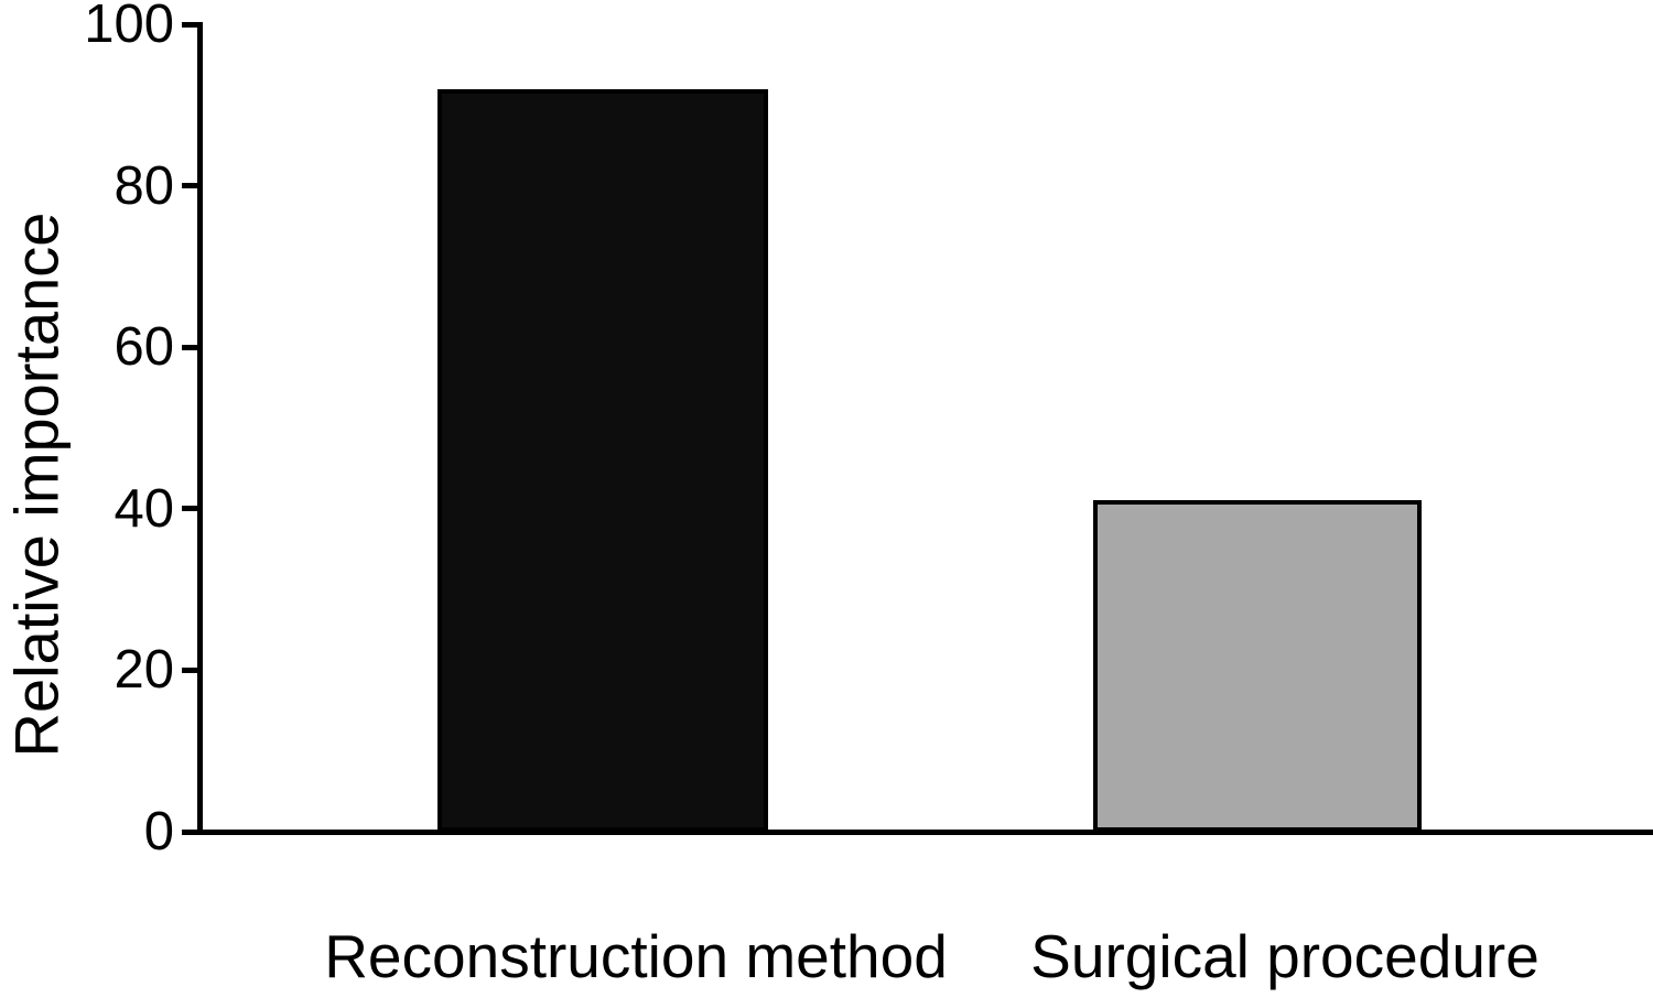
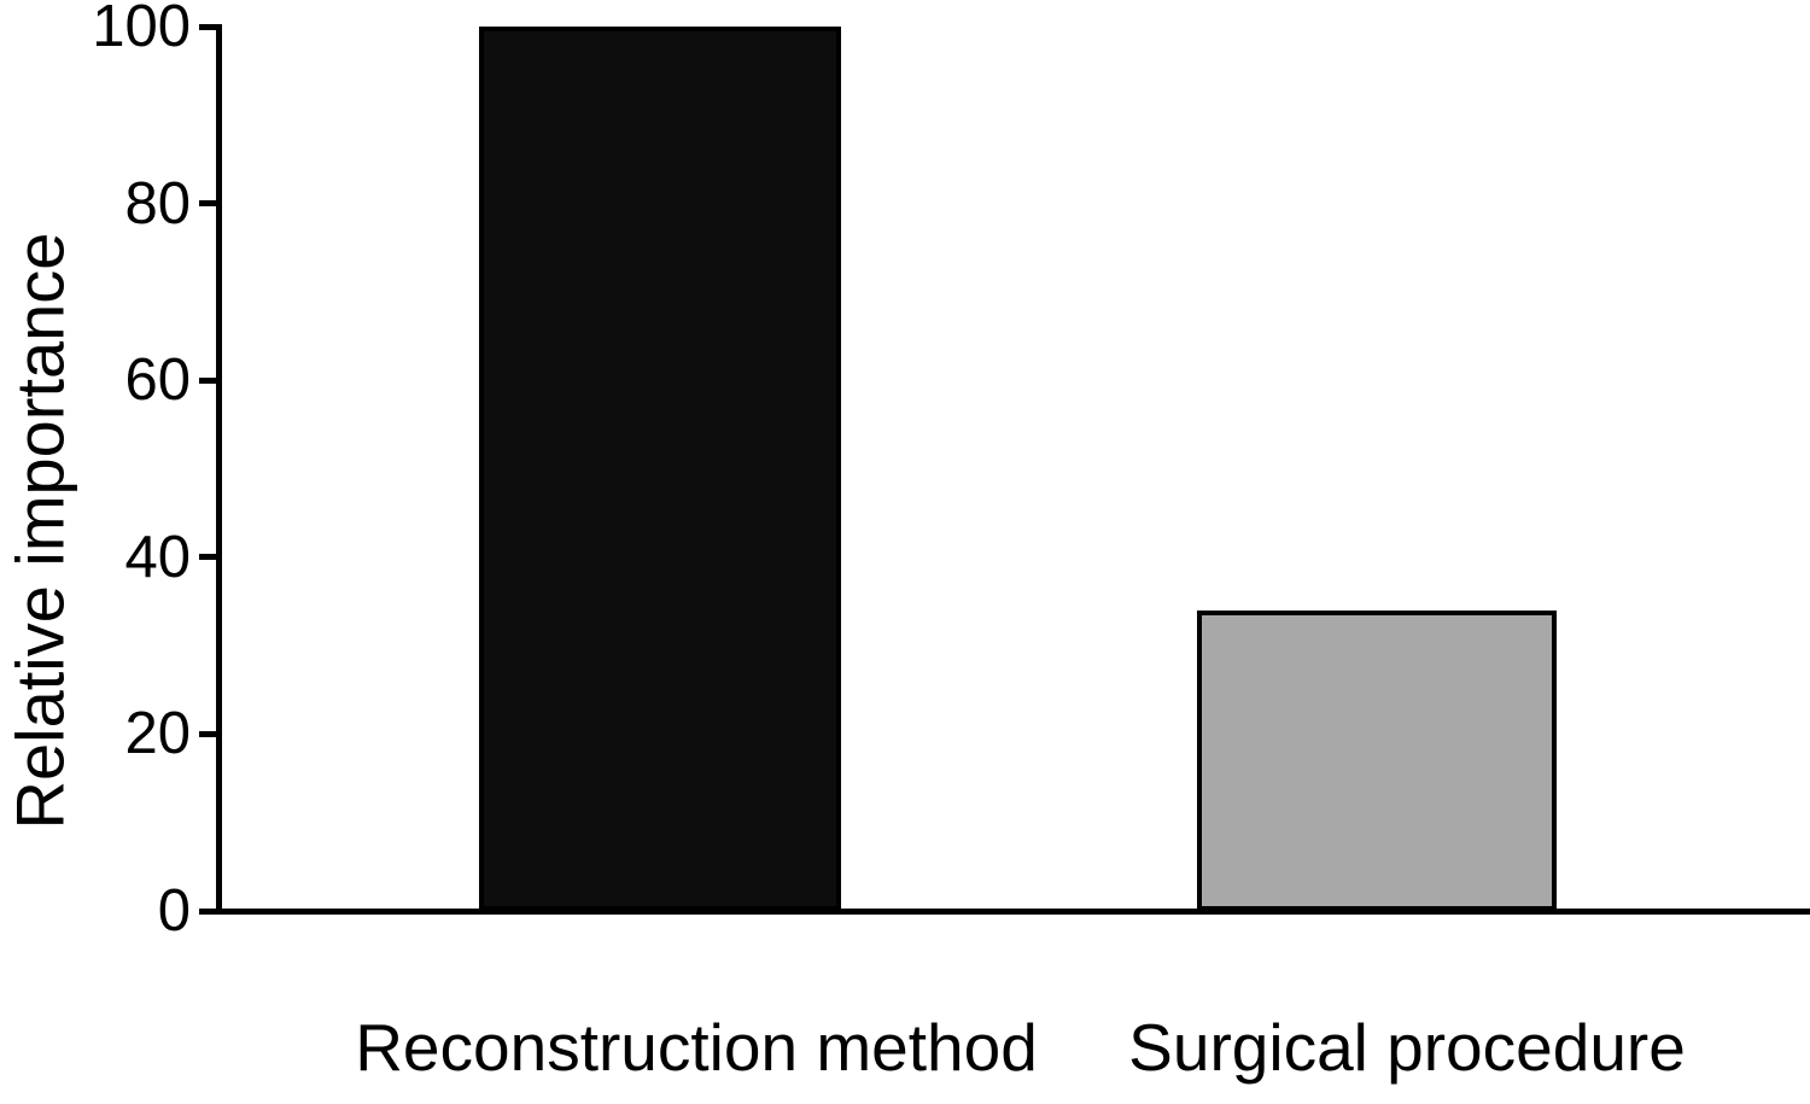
Reconstruction method: 92 -> 100
Surgical procedure: 41 -> 34
